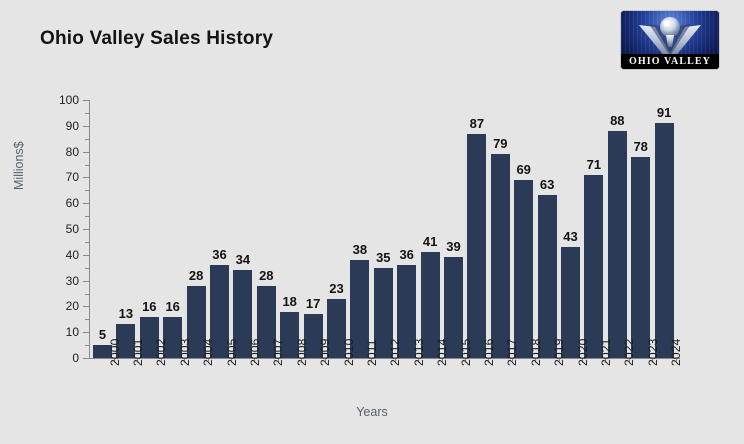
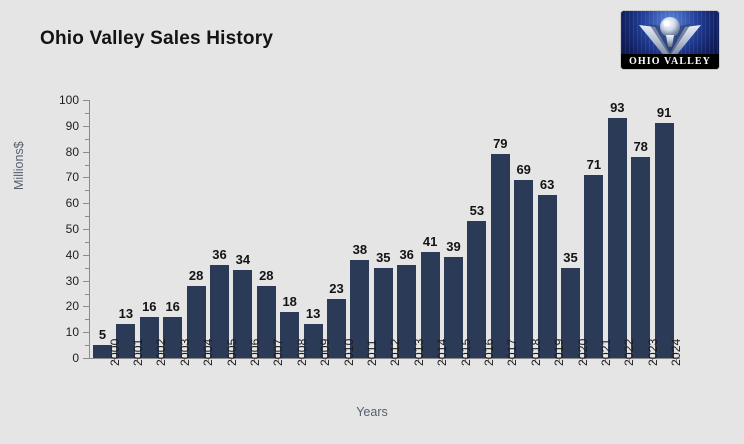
2009: 17 -> 13
2016: 87 -> 53
2020: 43 -> 35
2022: 88 -> 93
